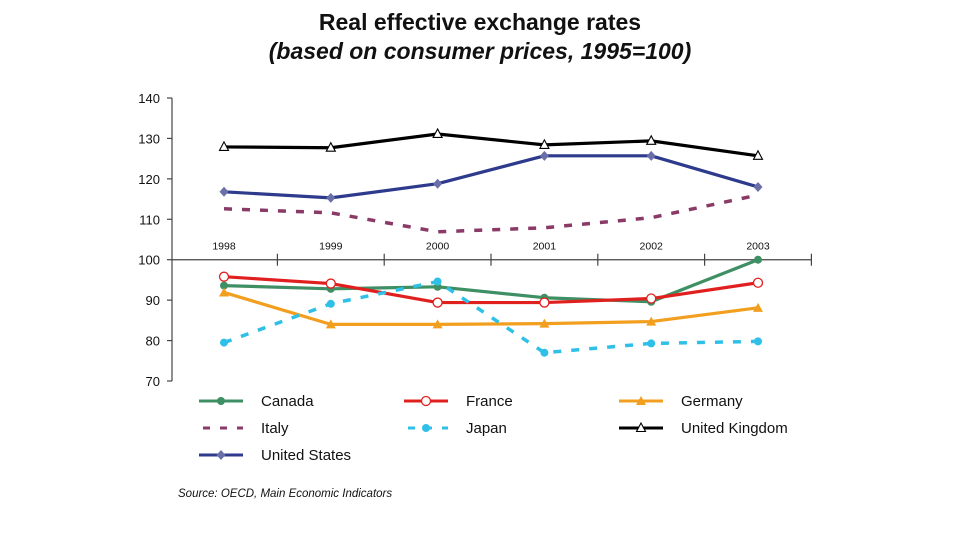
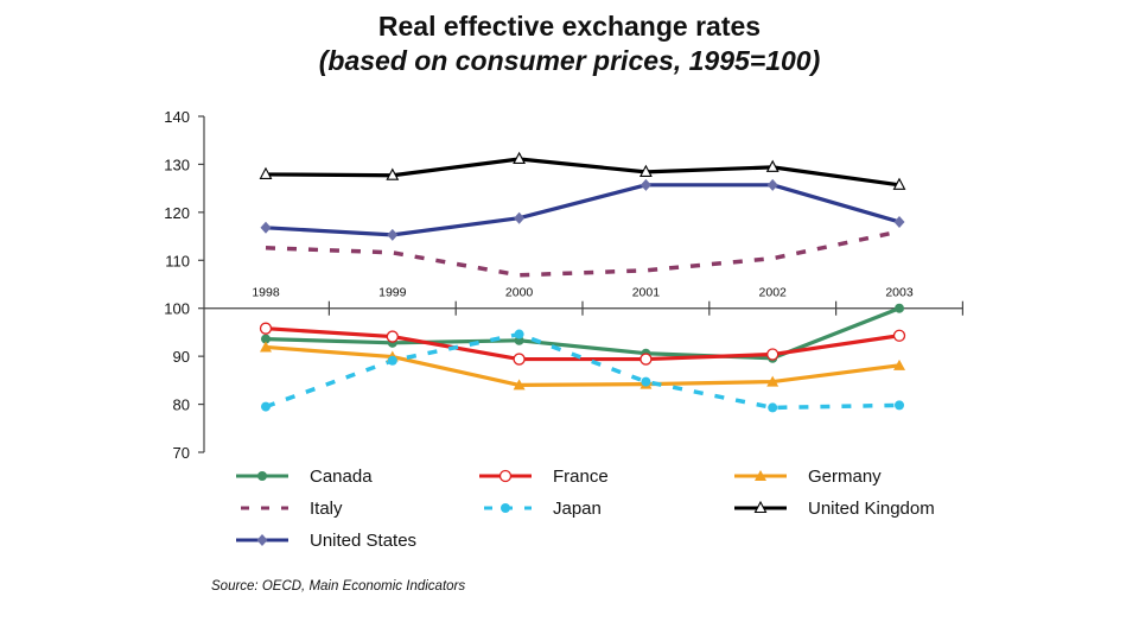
Germany/1999: 84 -> 90
Japan/2001: 77 -> 85
